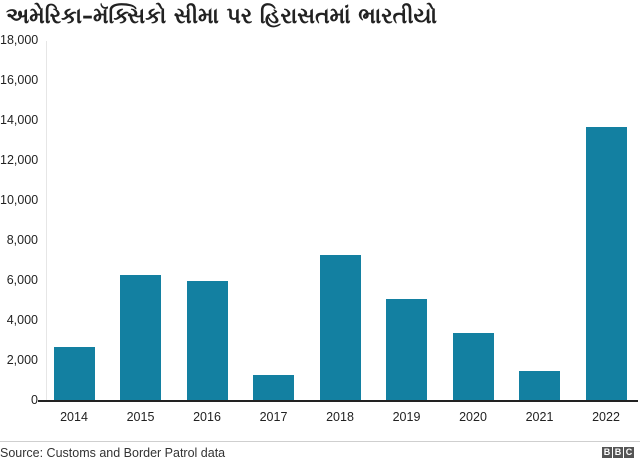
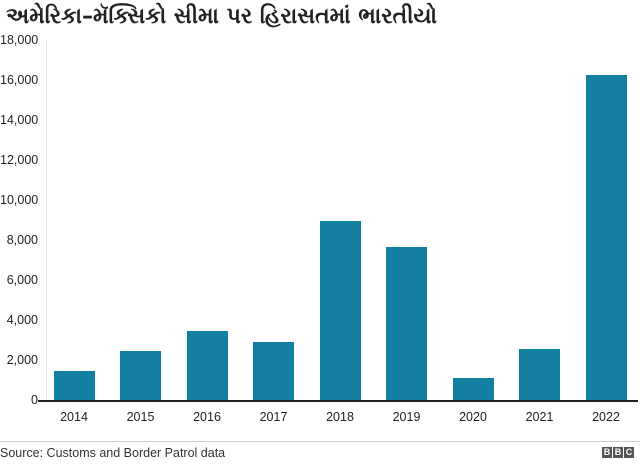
2014: 2700 -> 1500
2015: 6300 -> 2500
2016: 6000 -> 3500
2017: 1300 -> 3000
2018: 7300 -> 9000
2019: 5100 -> 7700
2020: 3400 -> 1200
2021: 1500 -> 2600
2022: 13700 -> 16300
